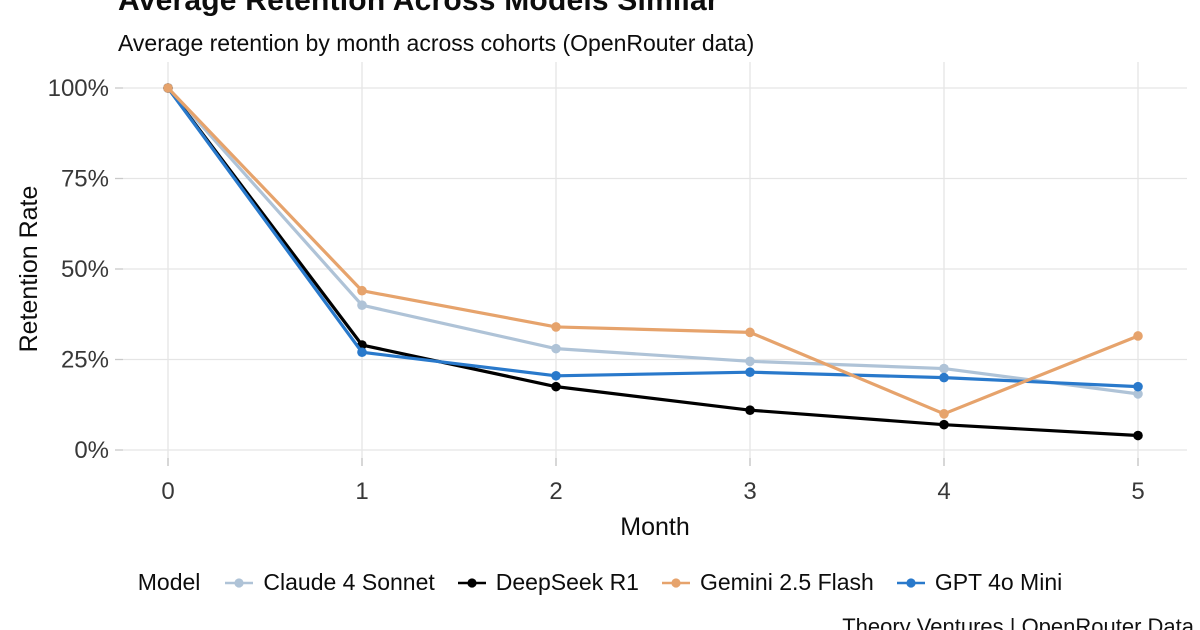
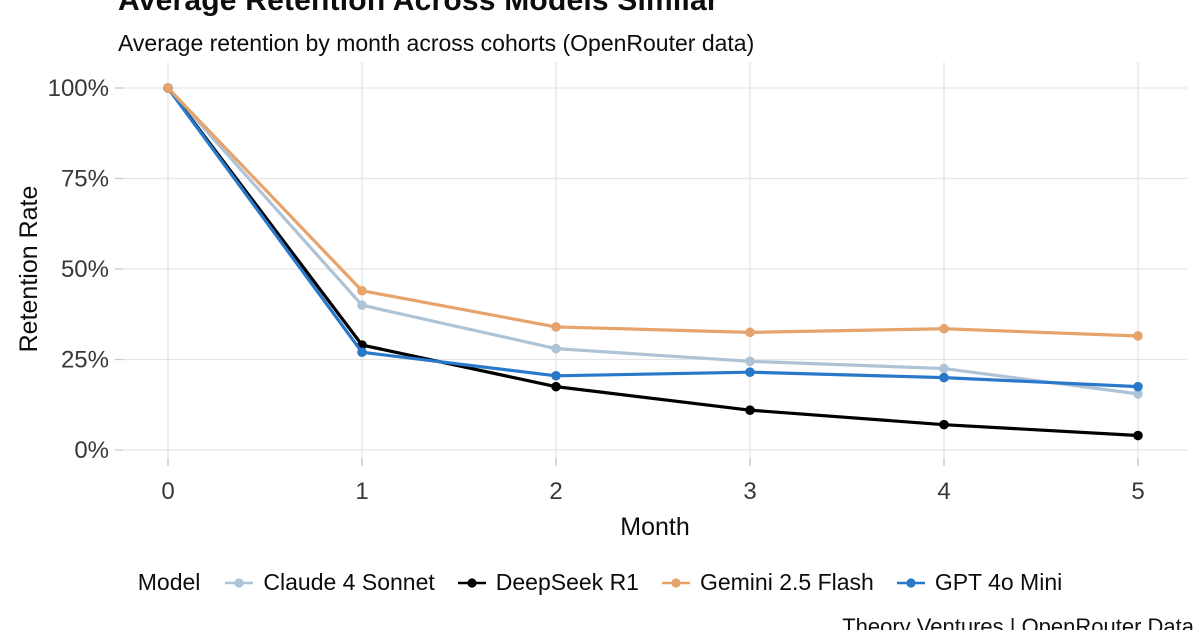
Gemini 2.5 Flash/4: 10% -> 34%
